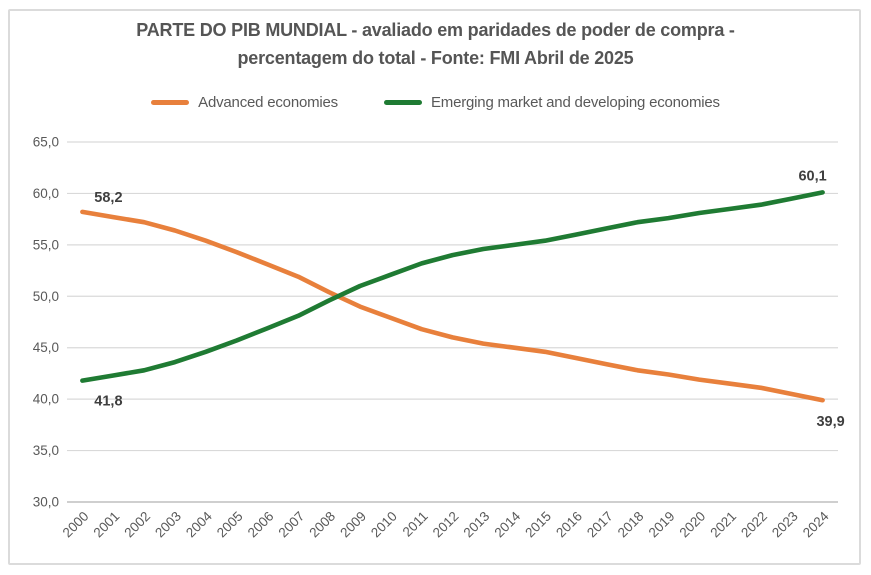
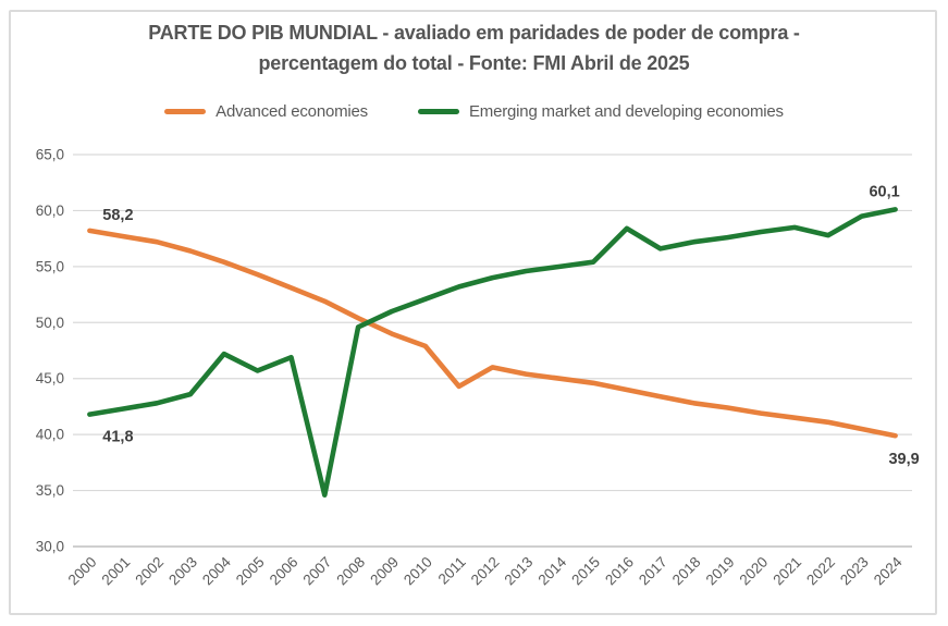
Emerging market and developing economies/2004: 44,6 -> 47,2
Emerging market and developing economies/2007: 48,1 -> 34,6
Advanced economies/2011: 46,8 -> 44,3
Emerging market and developing economies/2016: 56,0 -> 58,4
Emerging market and developing economies/2022: 58,9 -> 57,8
